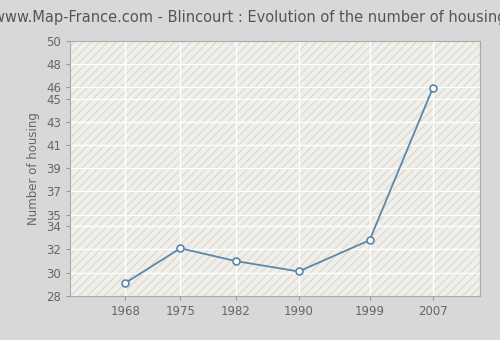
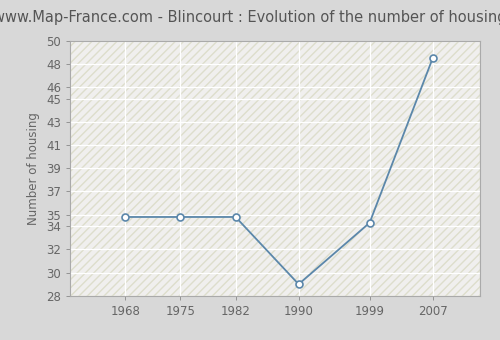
1968: 29.1 -> 34.8
1975: 32.1 -> 34.8
1982: 31.0 -> 34.8
1990: 30.1 -> 29.0
1999: 32.8 -> 34.3
2007: 45.9 -> 48.5
